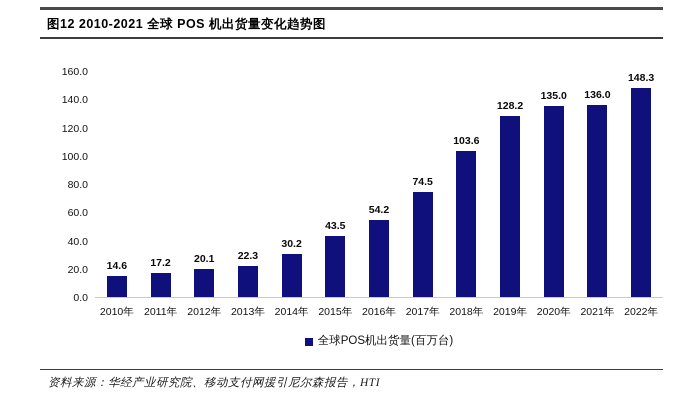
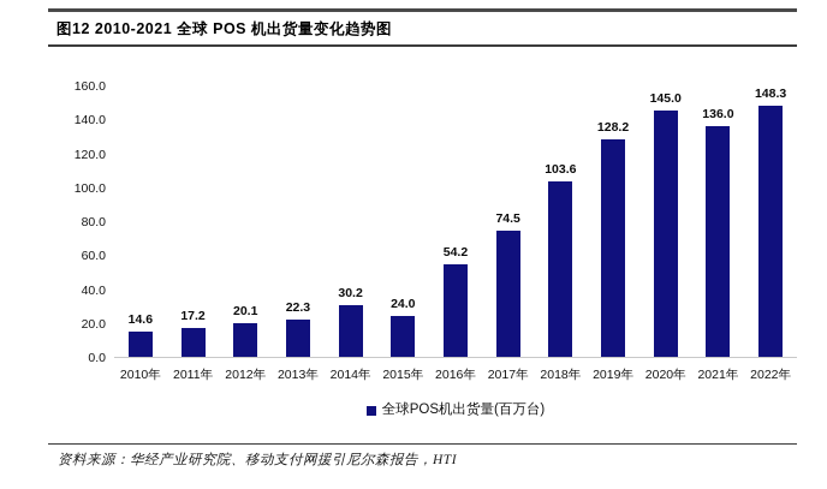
2015年: 43.5 -> 24.0
2020年: 135.0 -> 145.0
